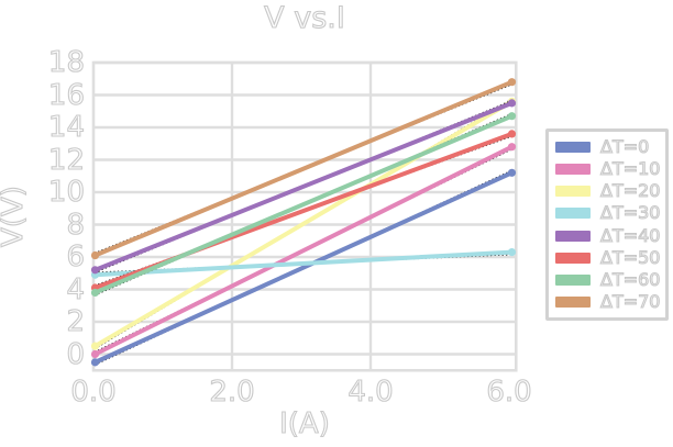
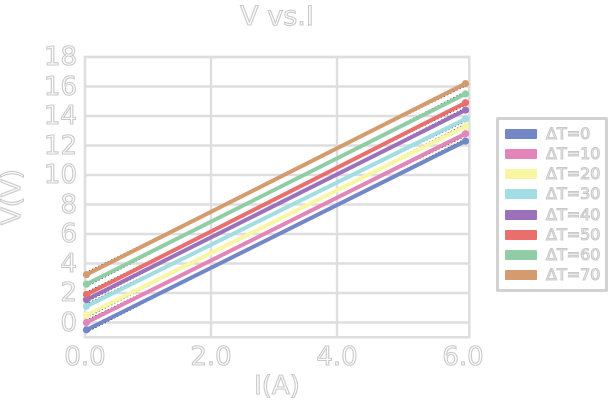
ΔT=30/0: 4.9 -> 1.1
ΔT=40/0: 5.2 -> 1.6
ΔT=50/0: 4.1 -> 1.9
ΔT=60/0: 3.8 -> 2.6
ΔT=70/0: 6.1 -> 3.2
ΔT=0/6: 11.2 -> 12.3
ΔT=20/6: 15.6 -> 13.3
ΔT=30/6: 6.3 -> 13.8
ΔT=40/6: 15.5 -> 14.4
ΔT=50/6: 13.6 -> 14.9
ΔT=60/6: 14.7 -> 15.5
ΔT=70/6: 16.8 -> 16.2
